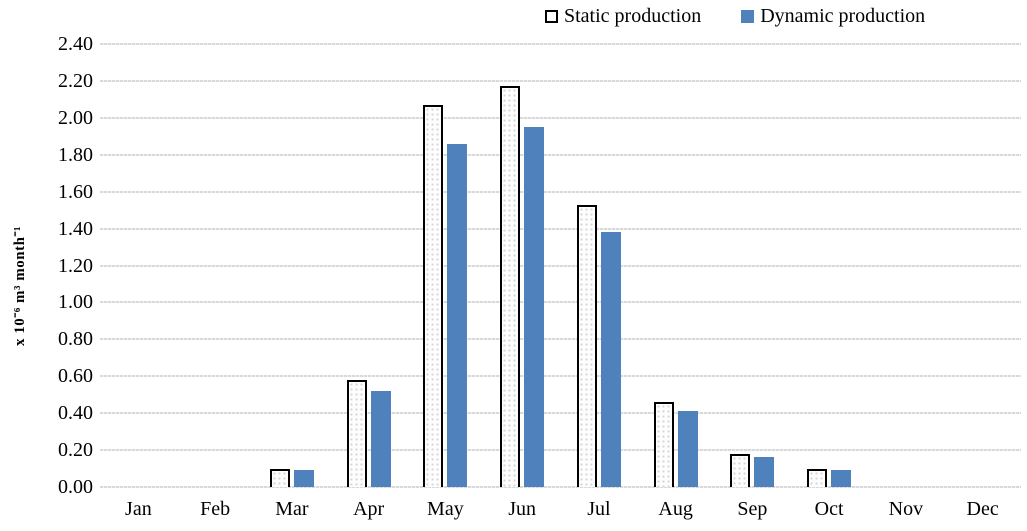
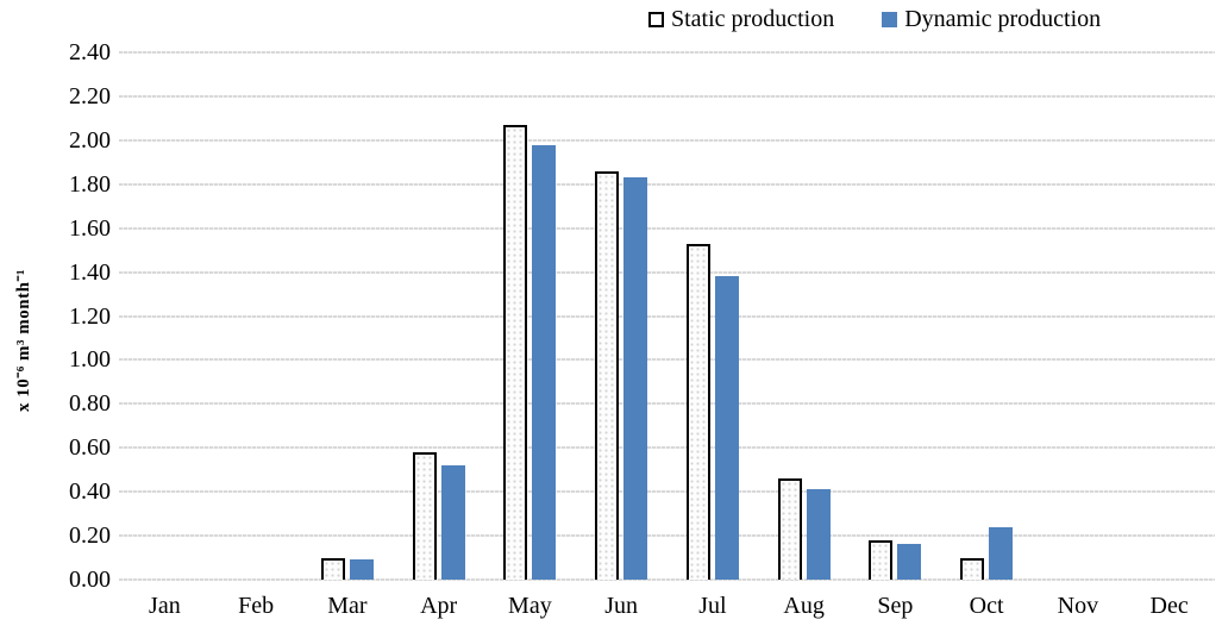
Dynamic production/May: 1.86 -> 1.98
Static production/Jun: 2.17 -> 1.86
Dynamic production/Jun: 1.95 -> 1.83
Dynamic production/Oct: 0.09 -> 0.24
